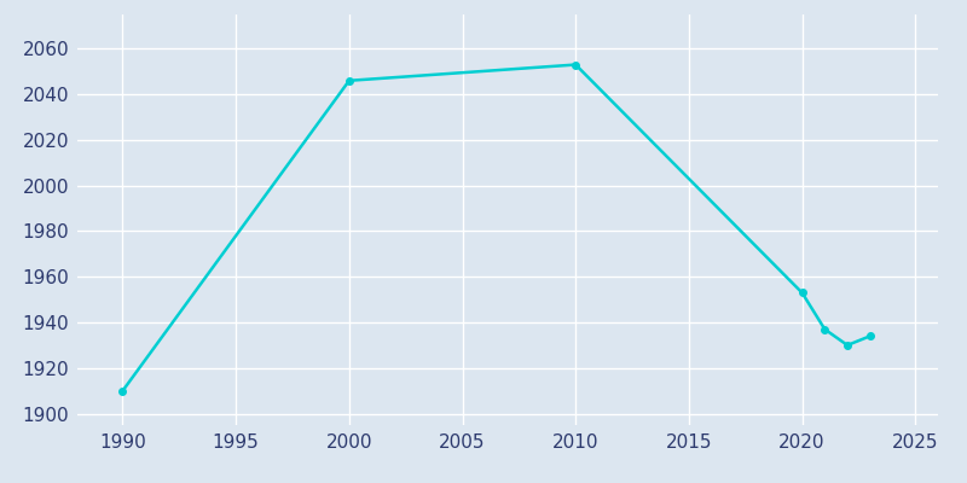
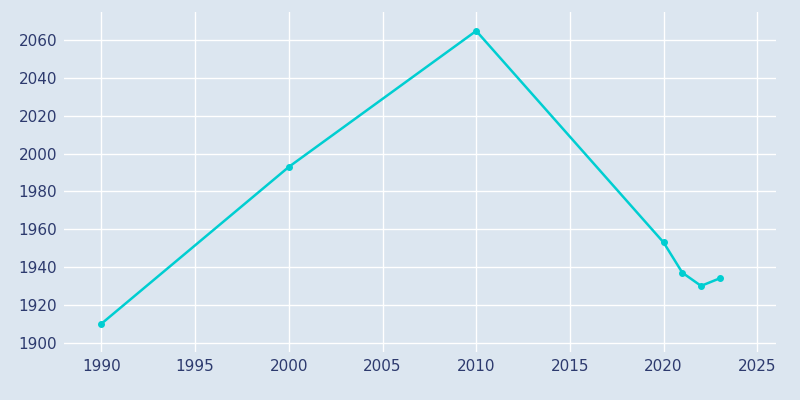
2000: 2046 -> 1993
2010: 2053 -> 2065
